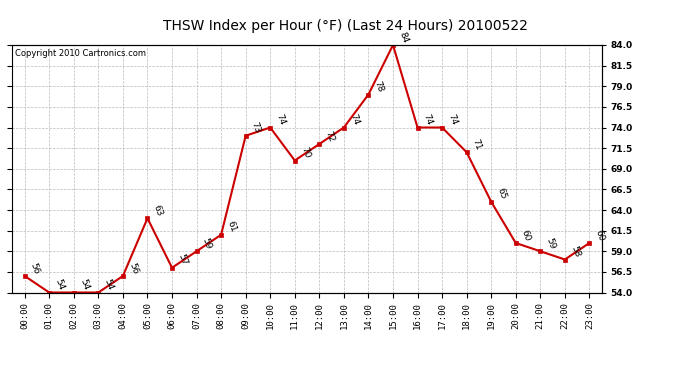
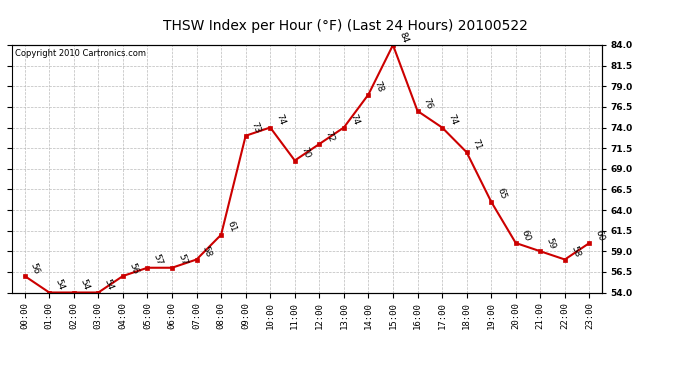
05:00: 63 -> 57
07:00: 59 -> 58
16:00: 74 -> 76
